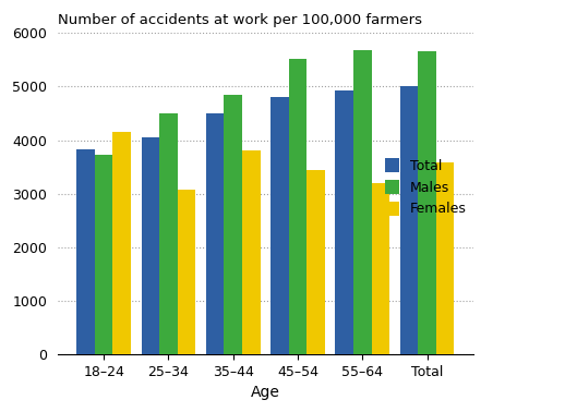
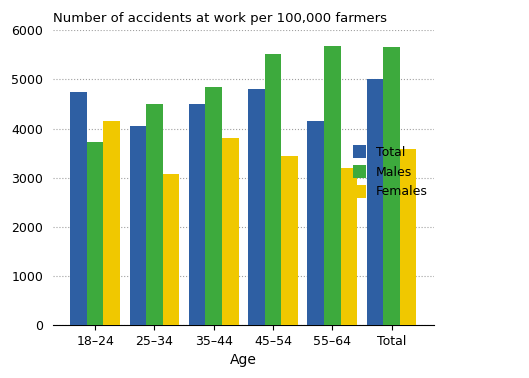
Total/18–24: 3820 -> 4750
Total/55–64: 4920 -> 4150
